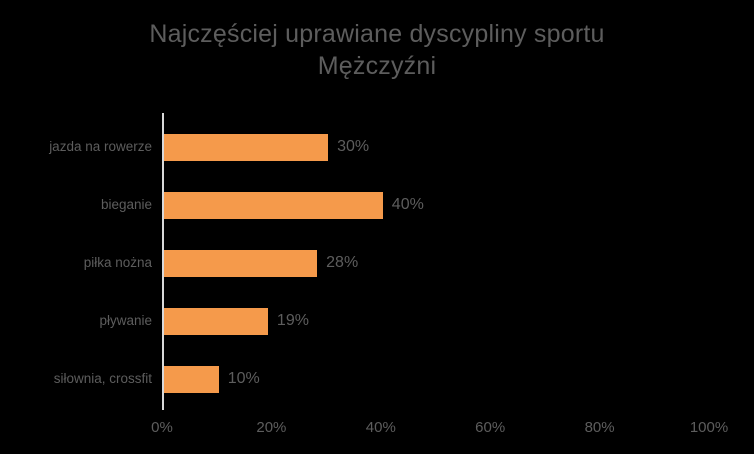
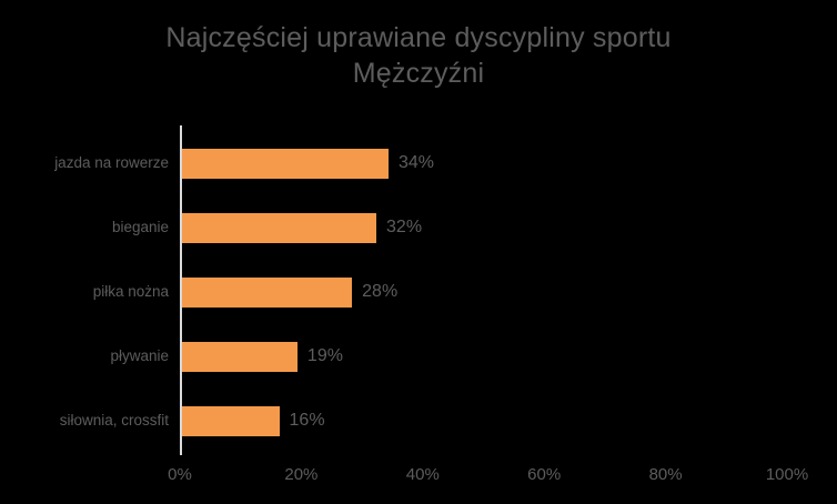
jazda na rowerze: 30% -> 34%
bieganie: 40% -> 32%
siłownia, crossfit: 10% -> 16%
